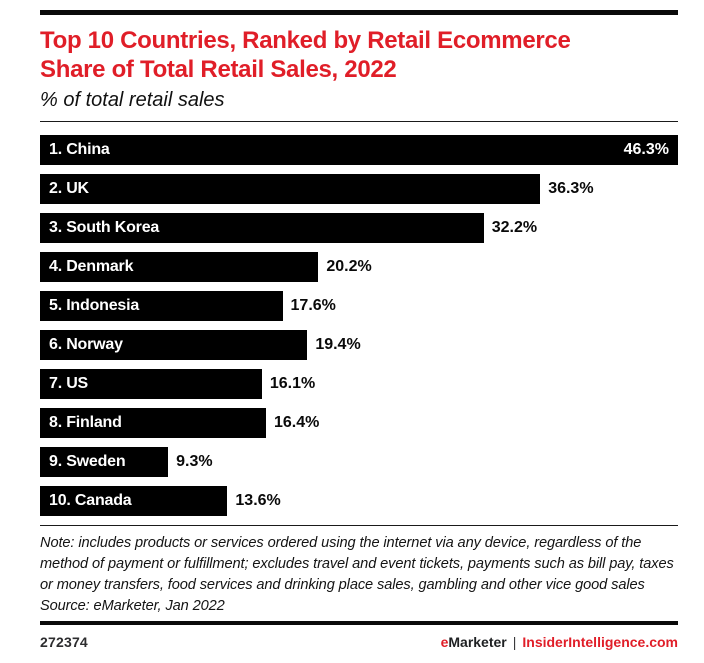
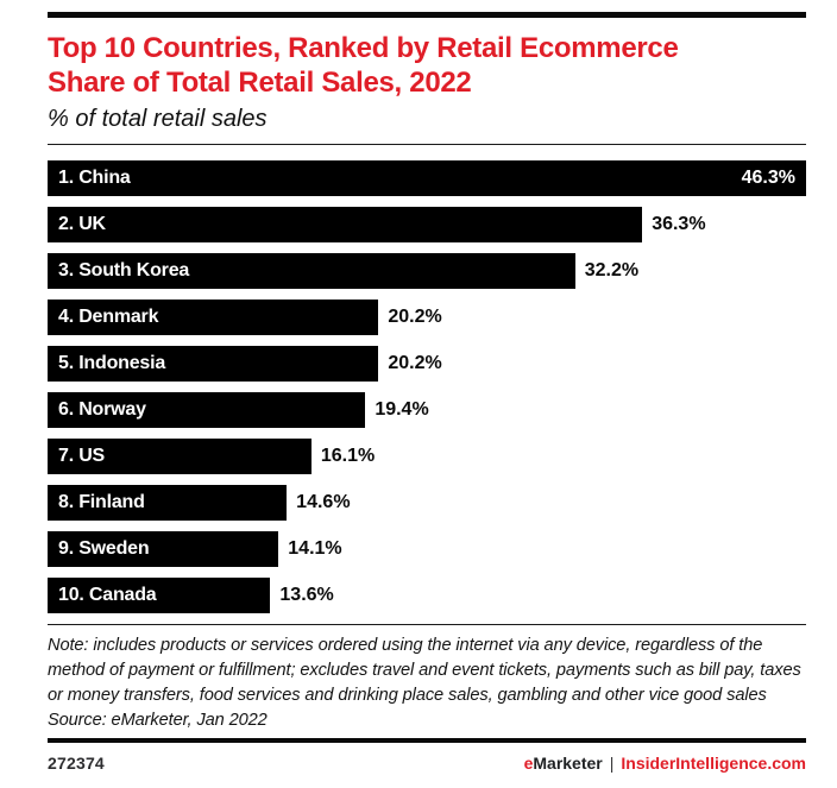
5. Indonesia: 17.6% -> 20.2%
8. Finland: 16.4% -> 14.6%
9. Sweden: 9.3% -> 14.1%
